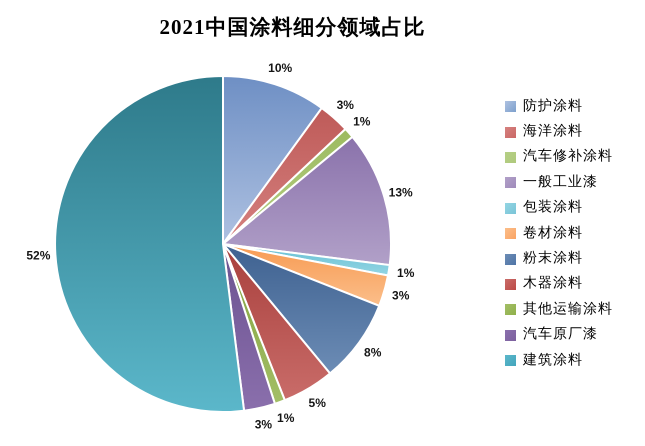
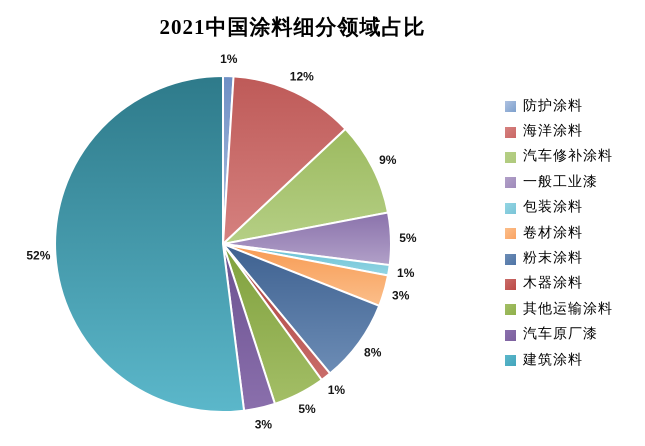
防护涂料: 10% -> 1%
海洋涂料: 3% -> 12%
汽车修补涂料: 1% -> 9%
一般工业漆: 13% -> 5%
木器涂料: 5% -> 1%
其他运输涂料: 1% -> 5%
